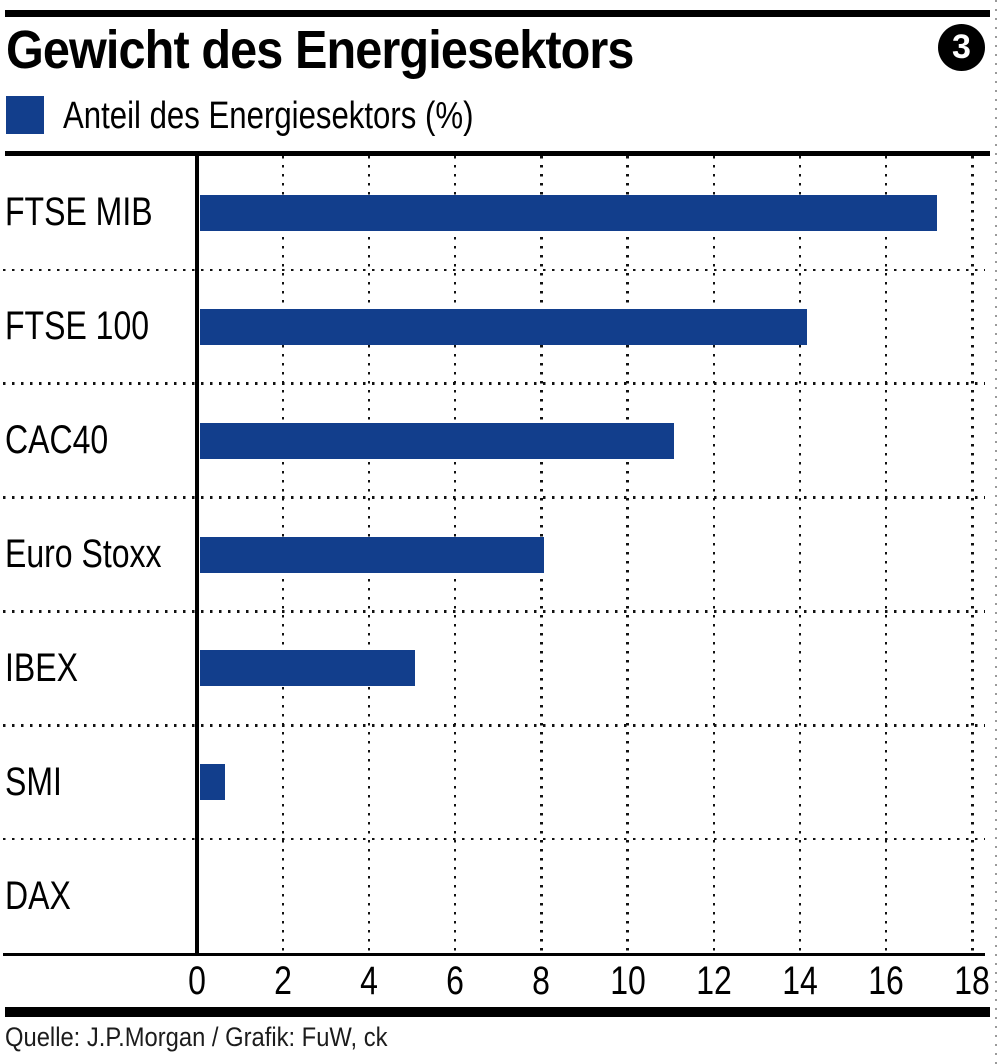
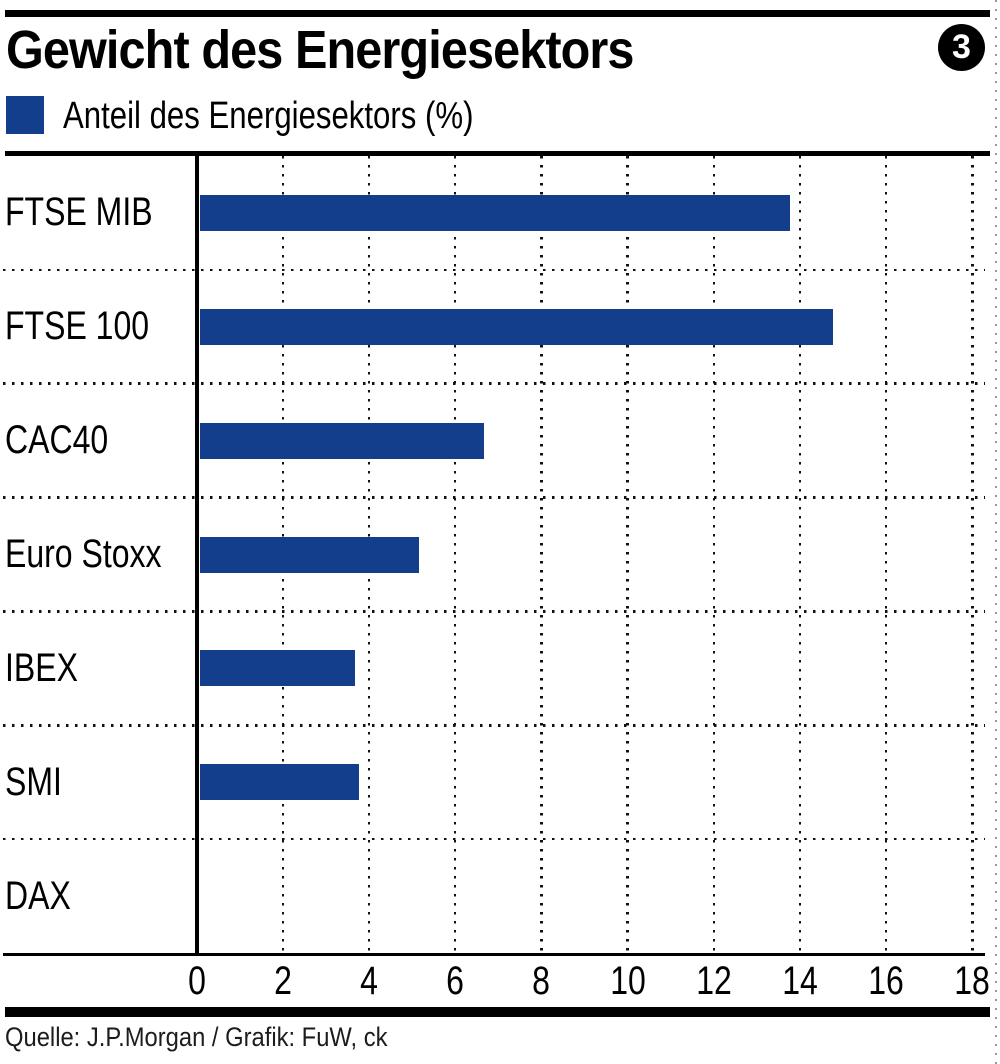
FTSE MIB: 17.1 -> 13.7
FTSE 100: 14.1 -> 14.7
CAC40: 11.0 -> 6.6
Euro Stoxx: 8.0 -> 5.1
IBEX: 5.0 -> 3.6
SMI: 0.6 -> 3.7
